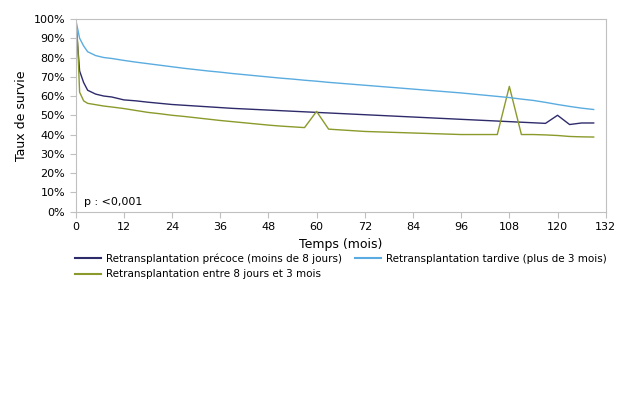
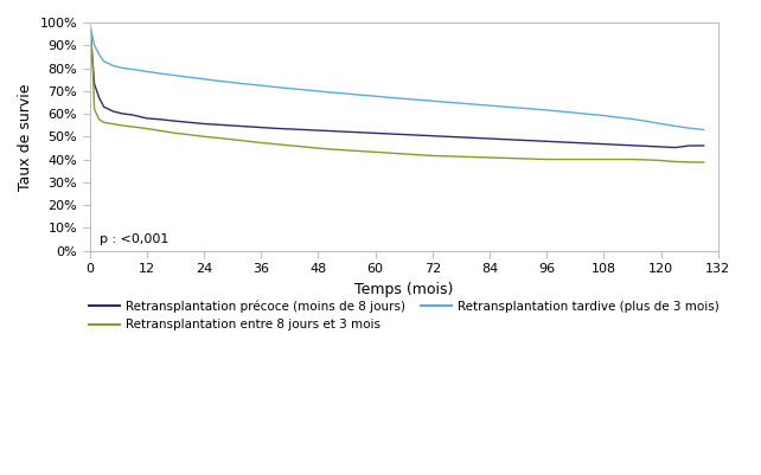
Retransplantation entre 8 jours et 3 mois/60: 52% -> 43%
Retransplantation entre 8 jours et 3 mois/108: 65% -> 40%
Retransplantation précoce (moins de 8 jours)/120: 50% -> 46%
